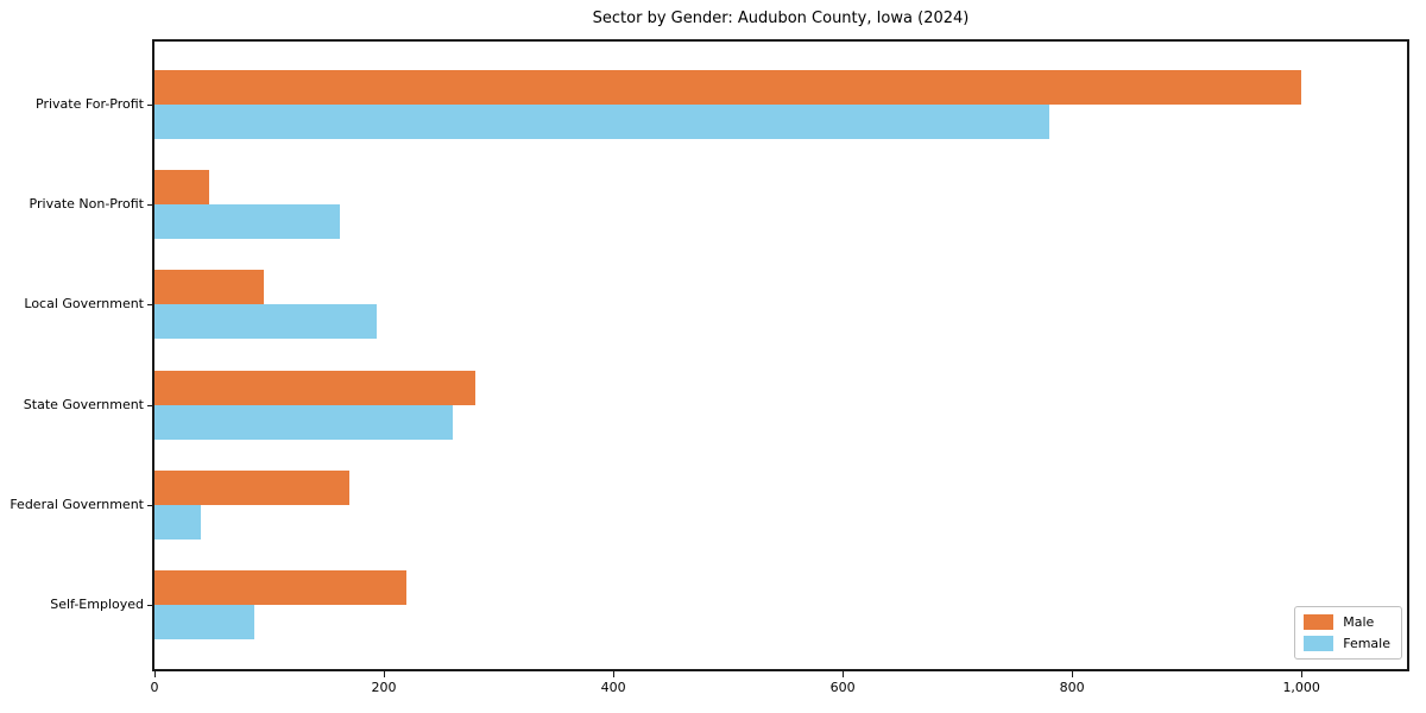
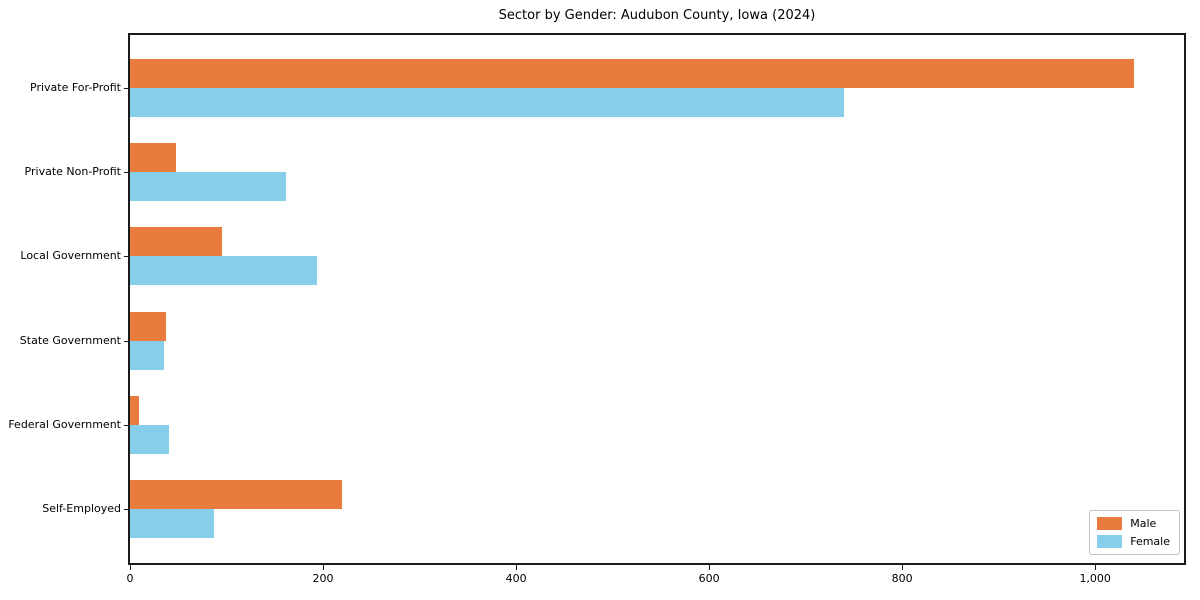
Male/Private For-Profit: 1000 -> 1040
Female/Private For-Profit: 780 -> 740
Male/State Government: 280 -> 40
Female/State Government: 260 -> 40
Male/Federal Government: 170 -> 10
